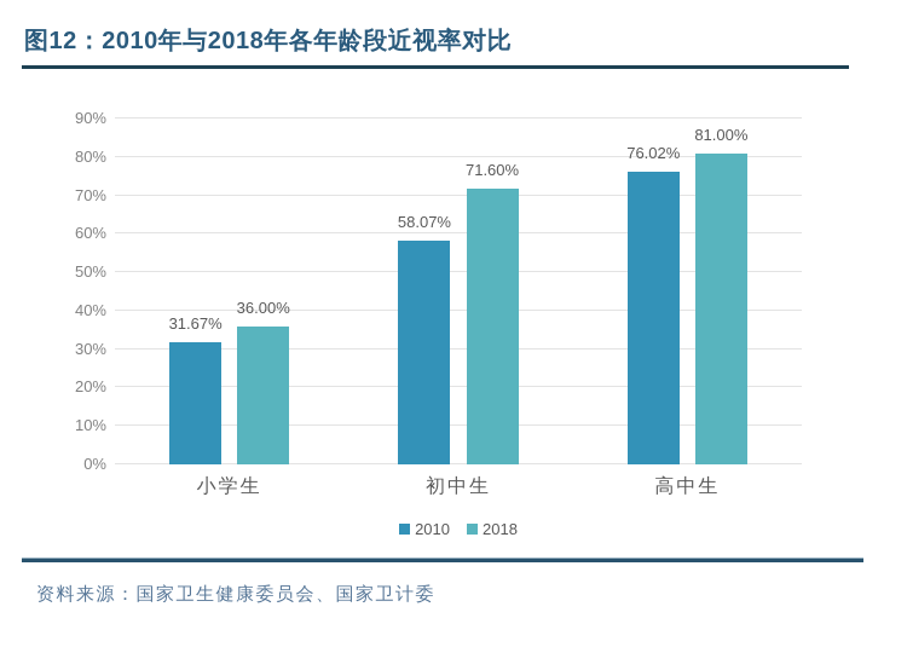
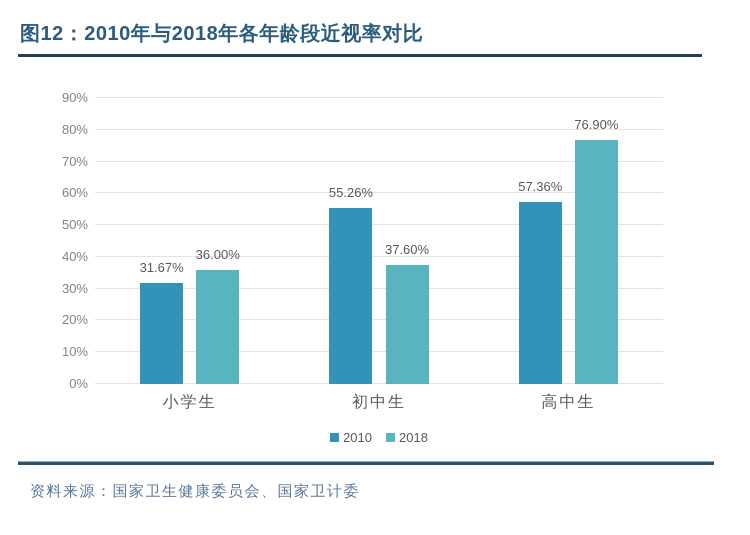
2010/初中生: 58.07% -> 55.26%
2018/初中生: 71.60% -> 37.60%
2010/高中生: 76.02% -> 57.36%
2018/高中生: 81.00% -> 76.90%
